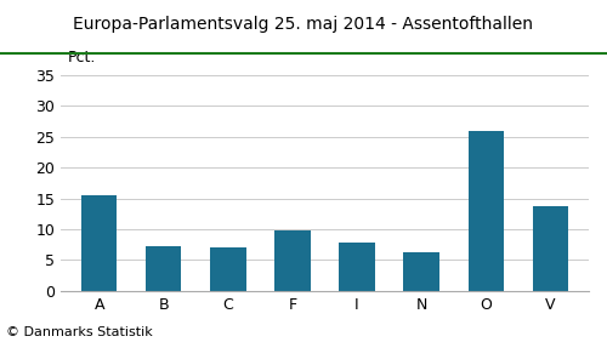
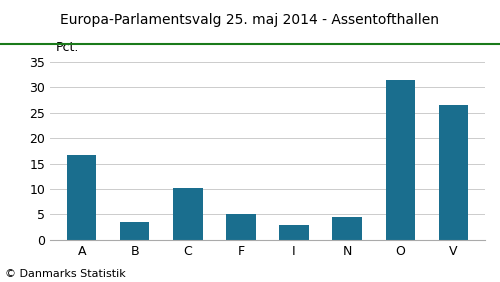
A: 15.6 -> 16.7
B: 7.2 -> 3.5
C: 7.0 -> 10.1
F: 9.8 -> 5.0
I: 7.8 -> 2.9
N: 6.2 -> 4.5
O: 26.0 -> 31.5
V: 13.8 -> 26.5
